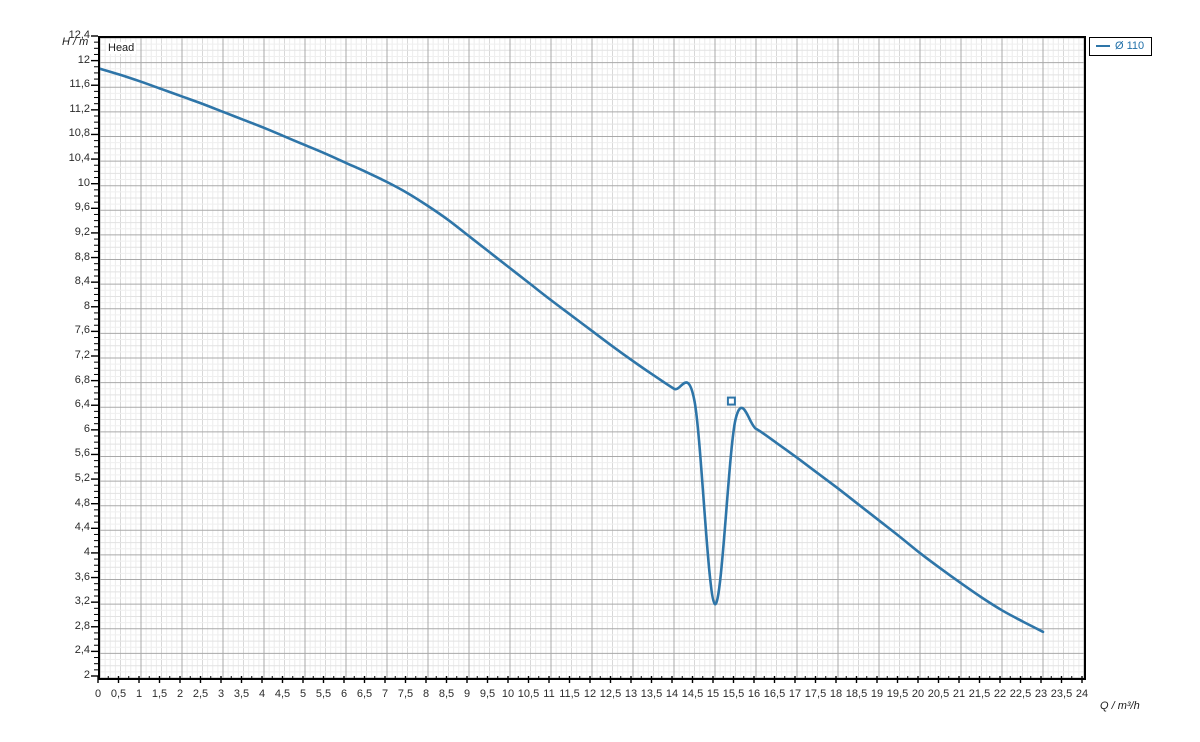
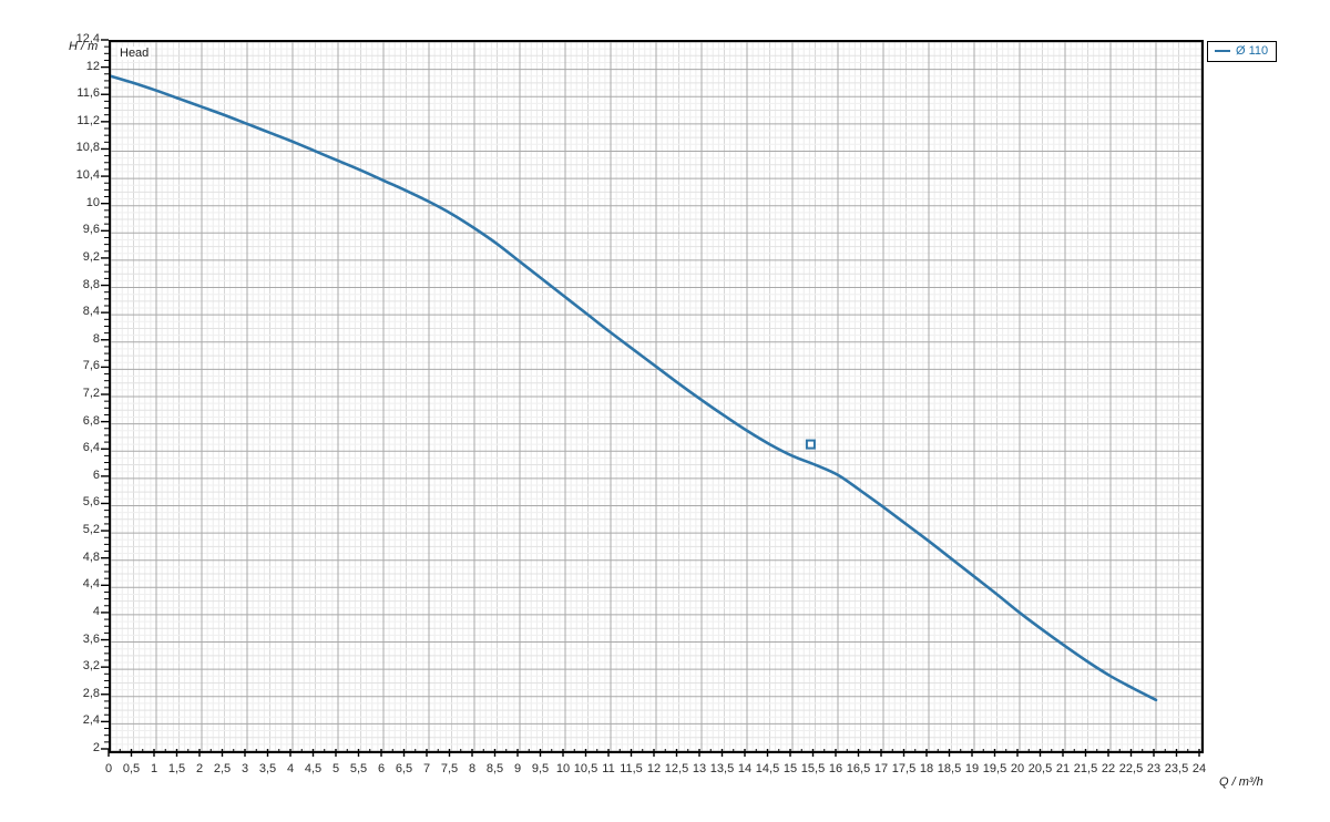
15: 3,2 -> 6,3
